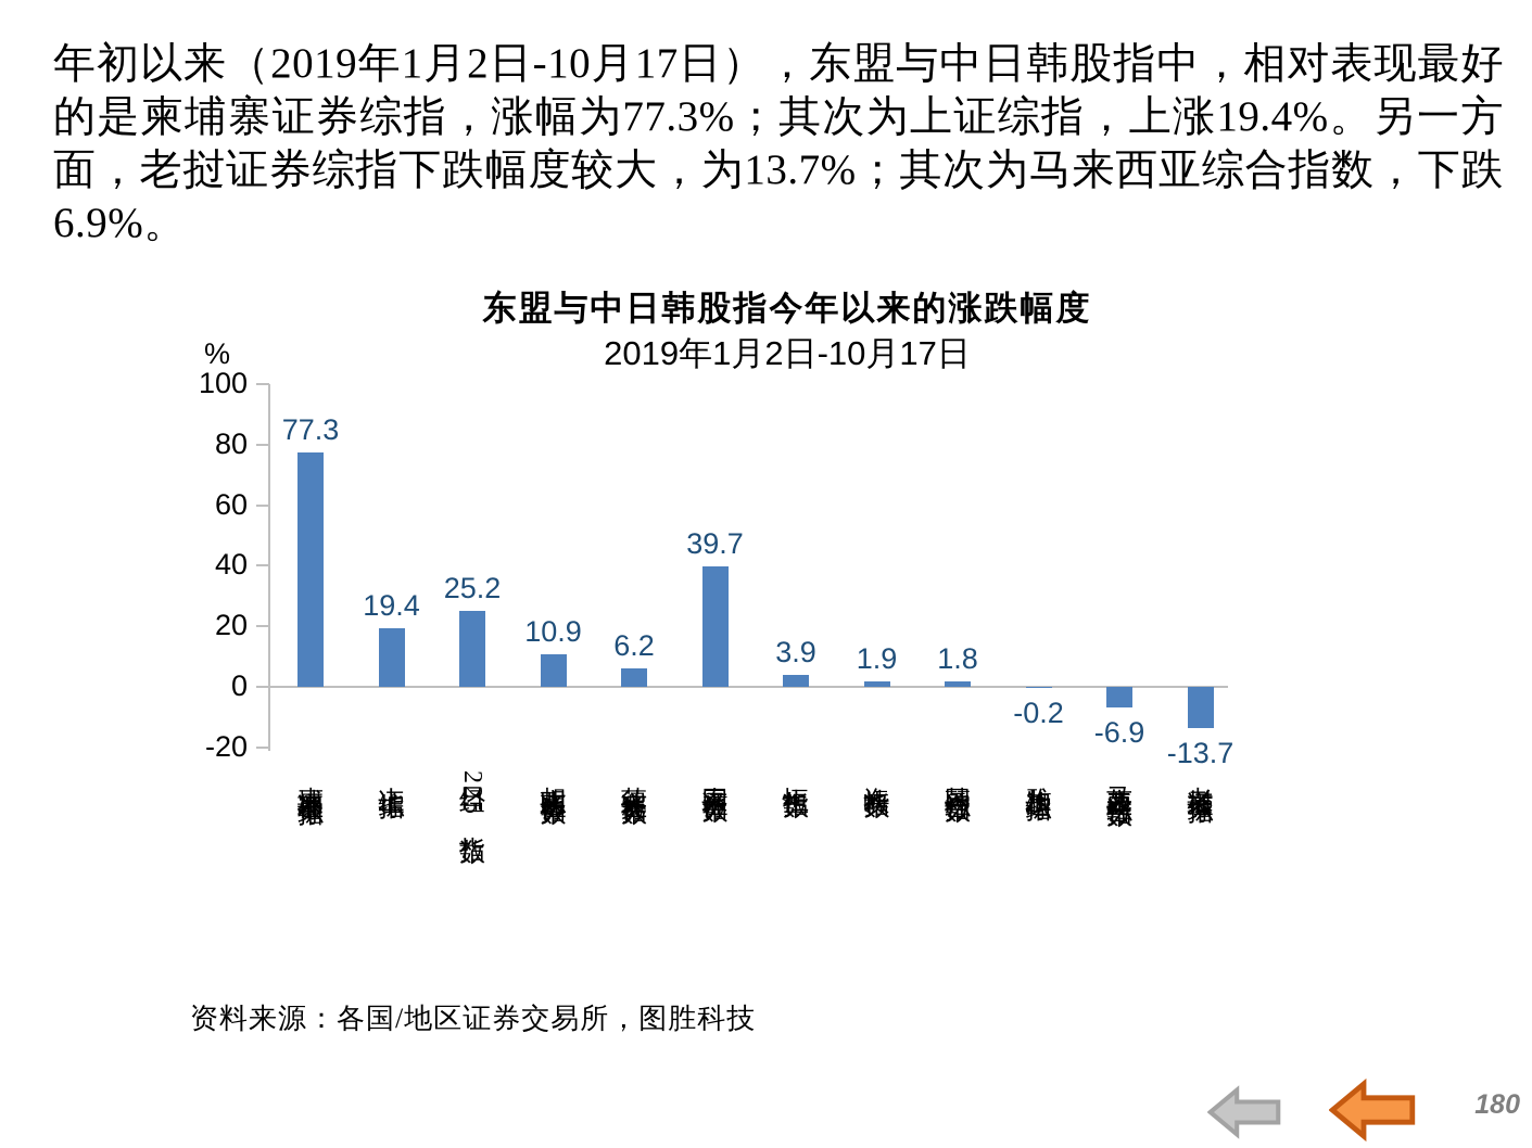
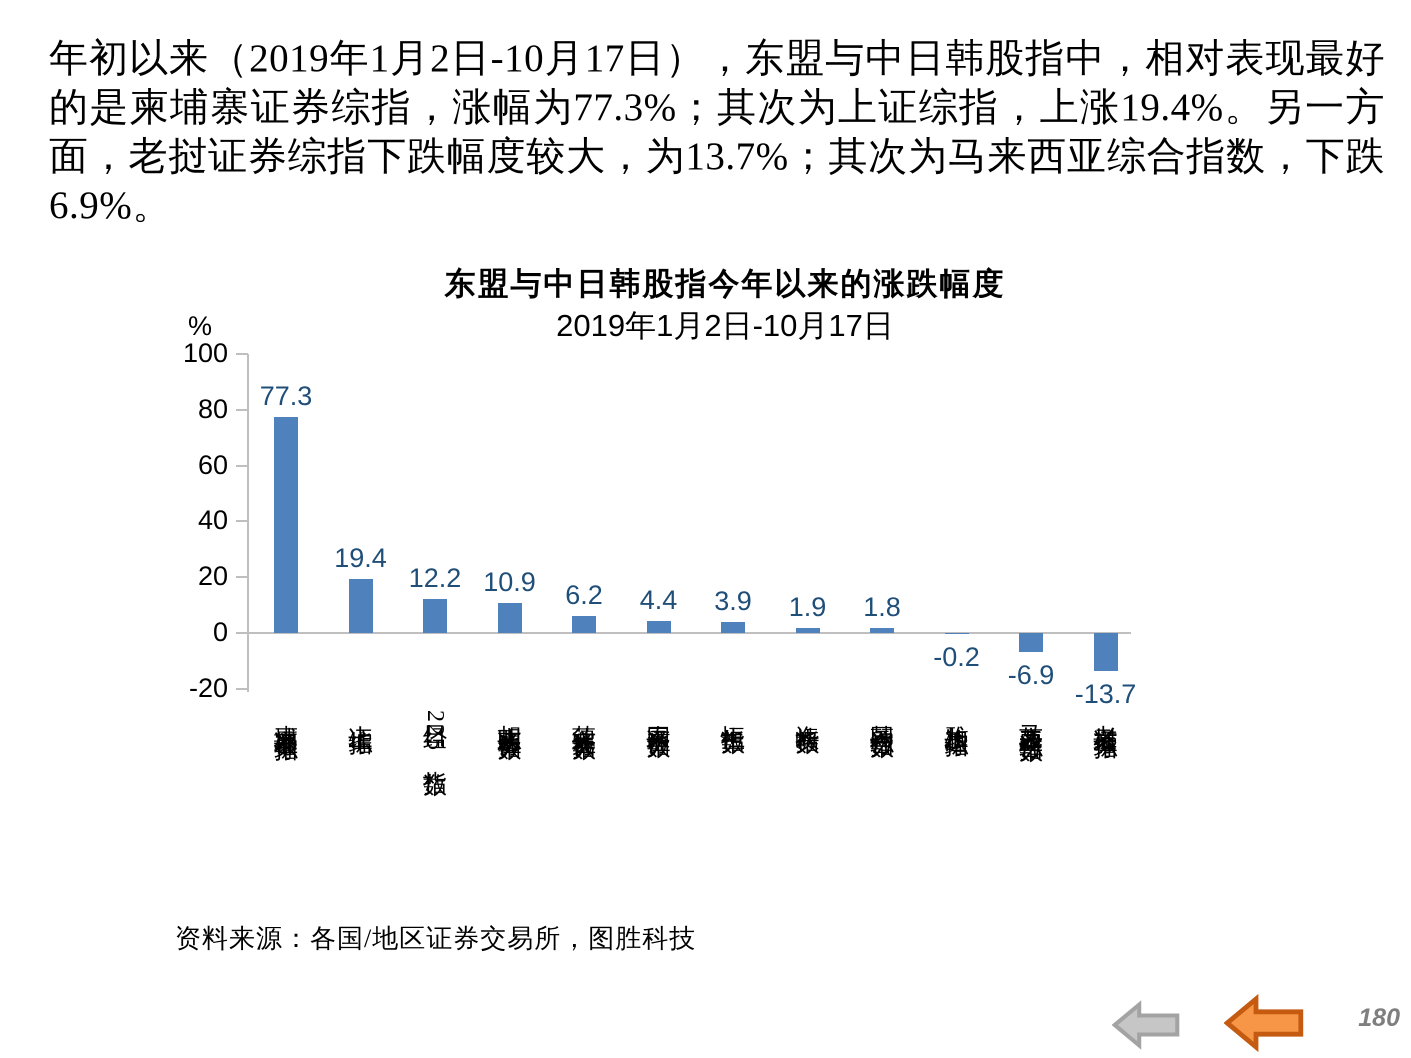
日经225指数: 25.2 -> 12.2
泰国证券指数: 39.7 -> 4.4
